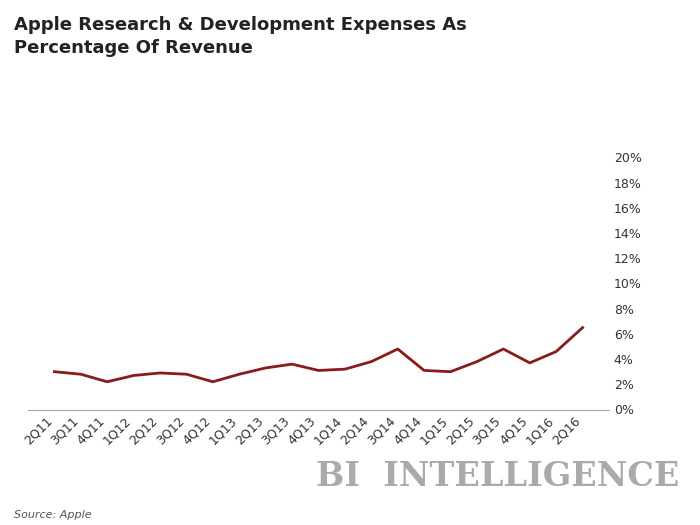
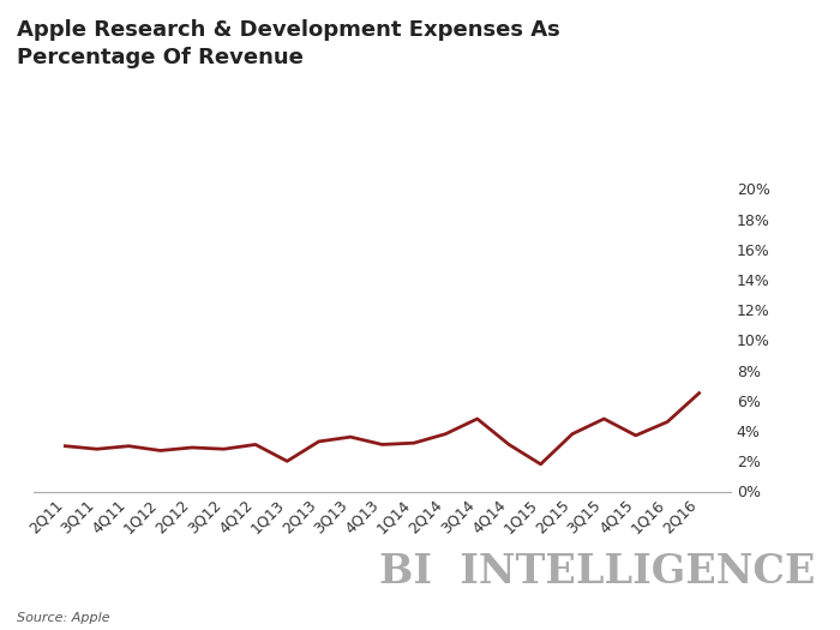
4Q11: 2.2% -> 3.0%
4Q12: 2.2% -> 3.1%
1Q13: 2.8% -> 2.0%
1Q15: 3.0% -> 1.8%
